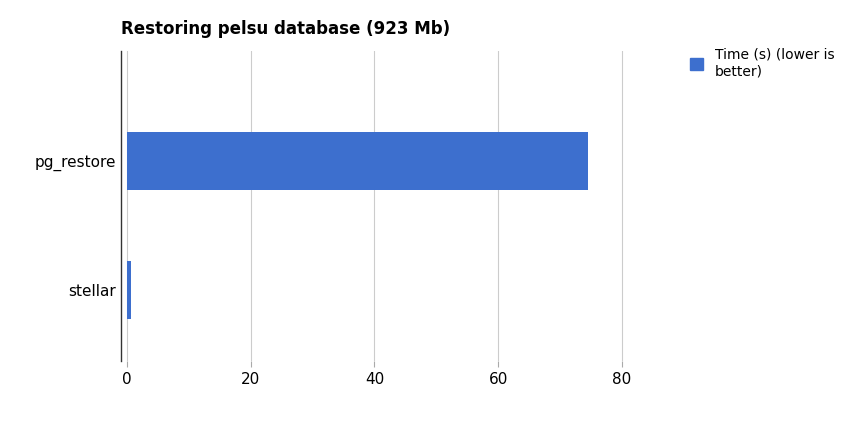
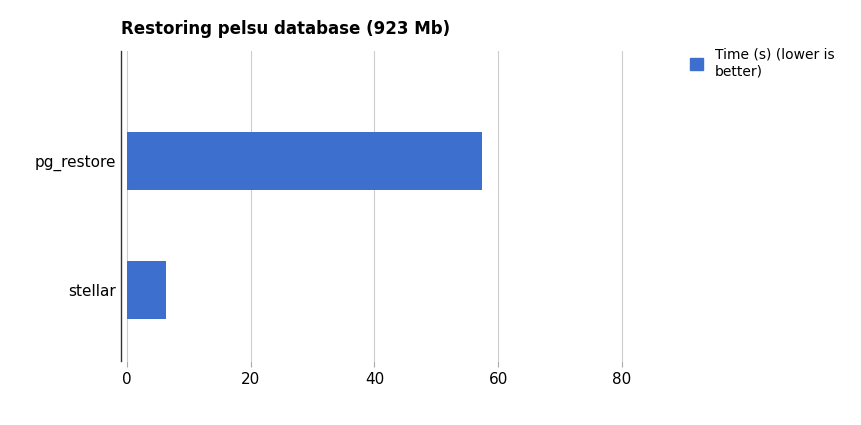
pg_restore: 74.5 -> 57.4
stellar: 0.7 -> 6.4
